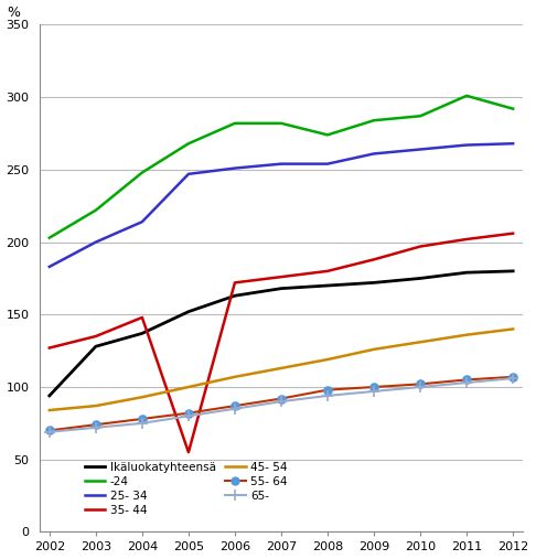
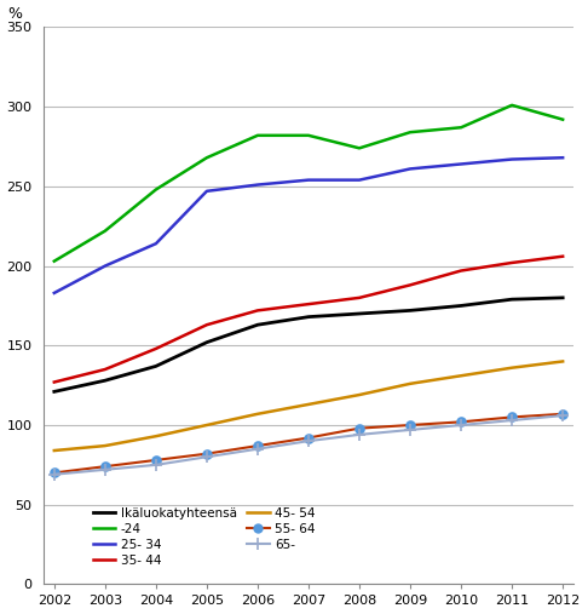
Ikäluokatyhteensä/2002: 94 -> 121
35- 44/2005: 55 -> 163
